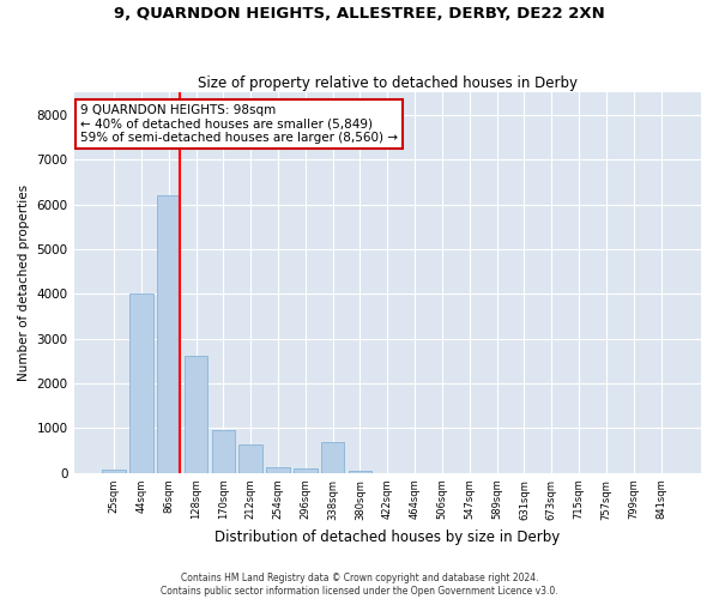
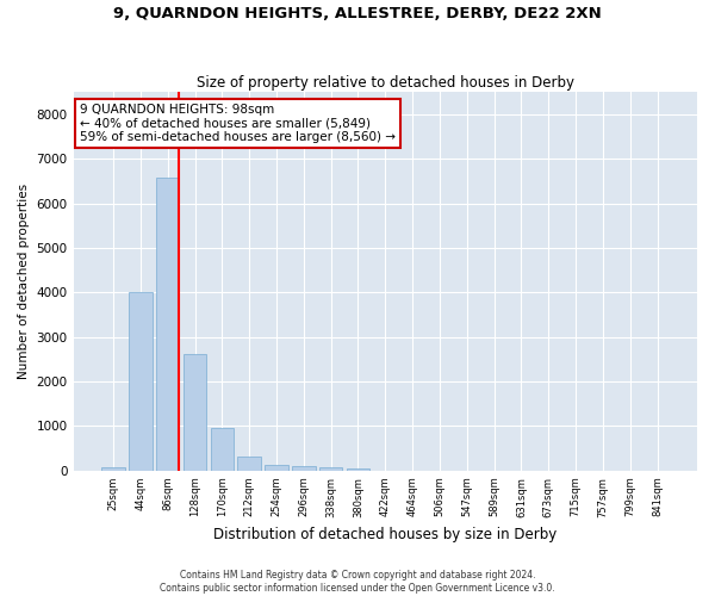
86sqm: 6200 -> 6580
212sqm: 650 -> 320
338sqm: 700 -> 70
